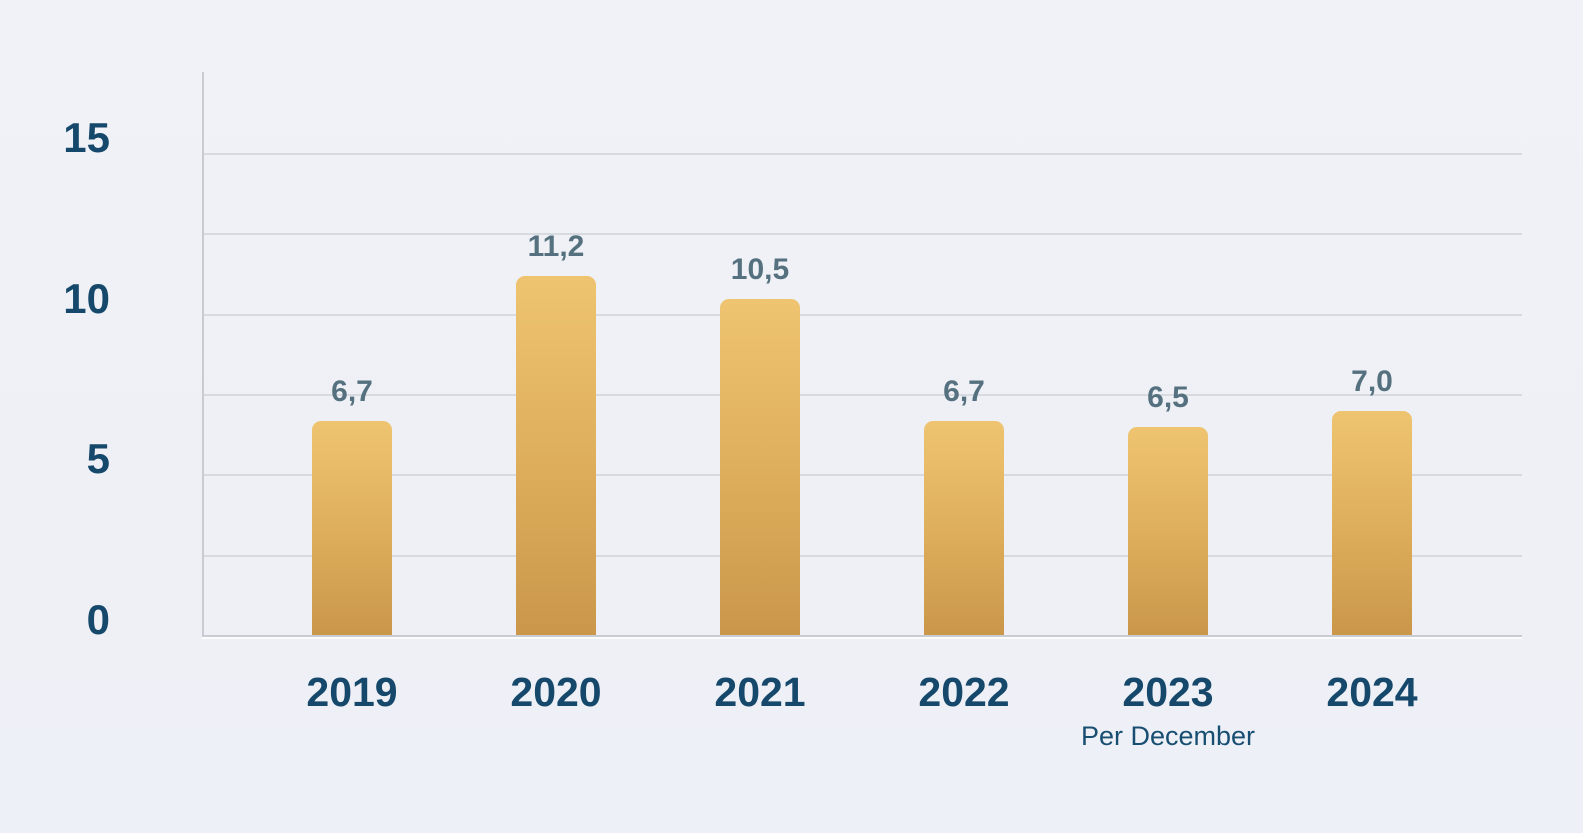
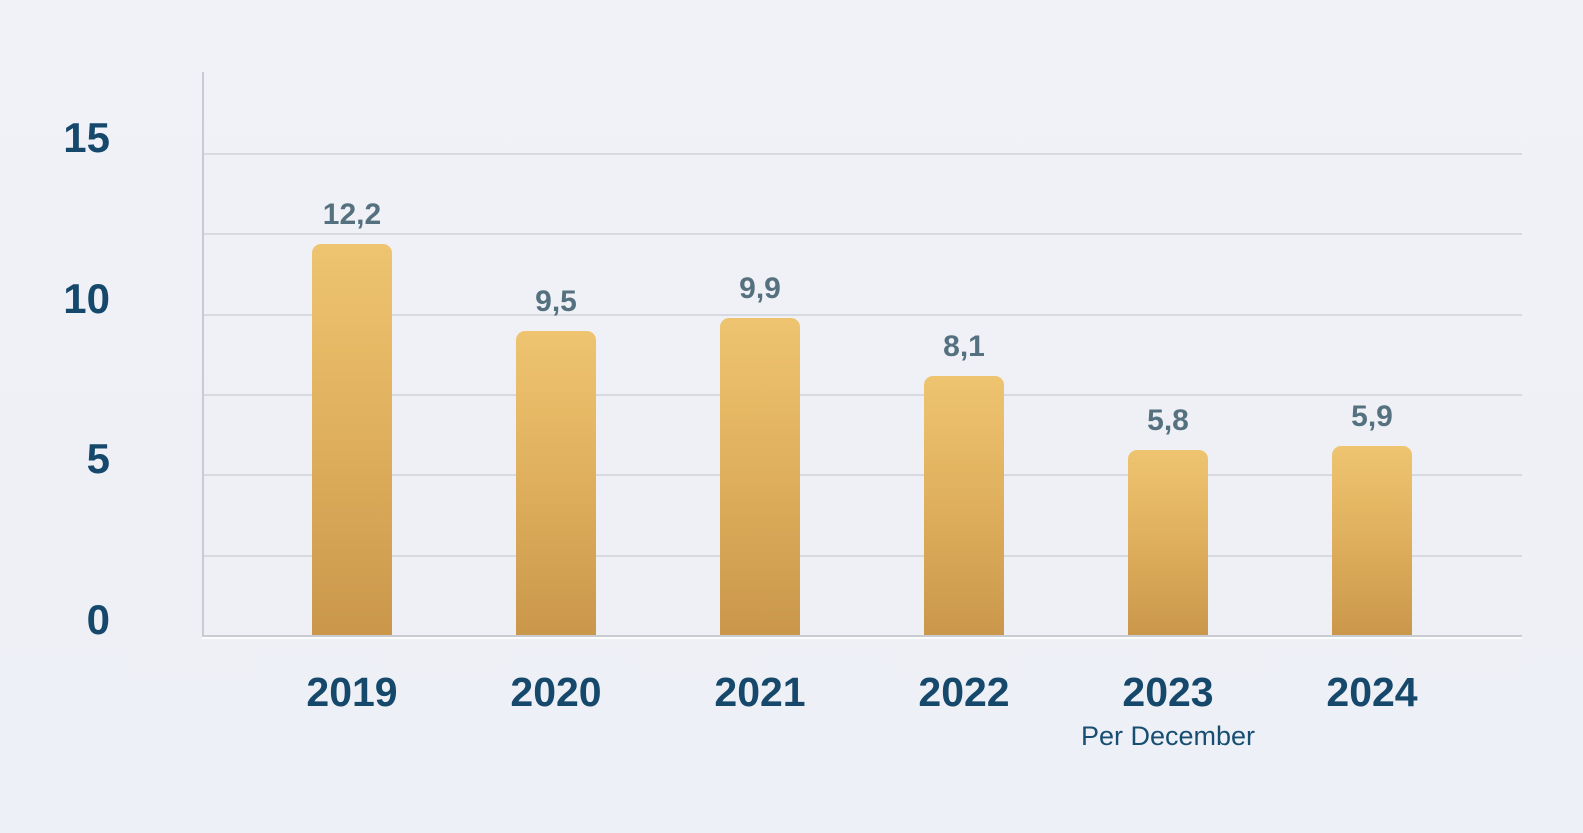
2019: 6,7 -> 12,2
2020: 11,2 -> 9,5
2021: 10,5 -> 9,9
2022: 6,7 -> 8,1
2023: 6,5 -> 5,8
2024: 7,0 -> 5,9
